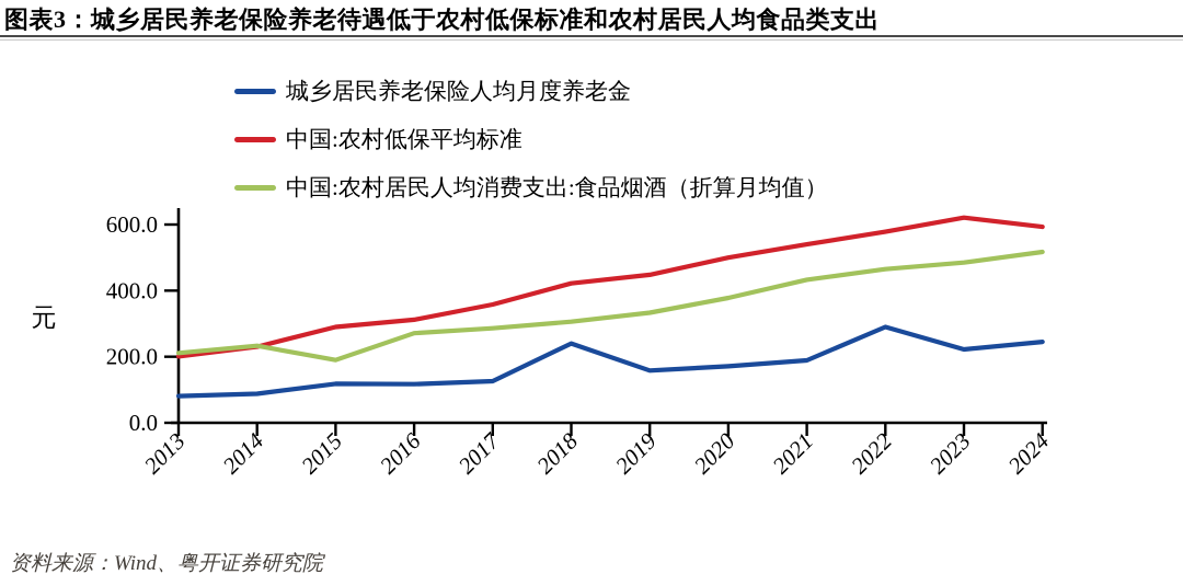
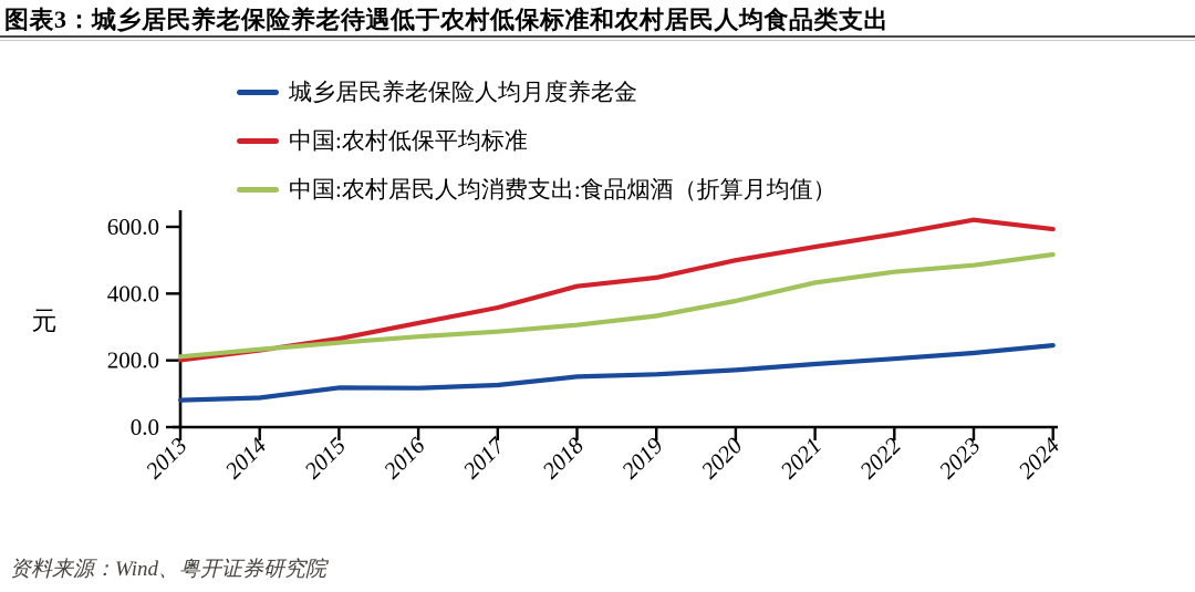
中国:农村低保平均标准/2015: 290 -> 260
中国:农村居民人均消费支出:食品烟酒（折算月均值）/2015: 190 -> 250
城乡居民养老保险人均月度养老金/2018: 240 -> 150
城乡居民养老保险人均月度养老金/2022: 290 -> 200
